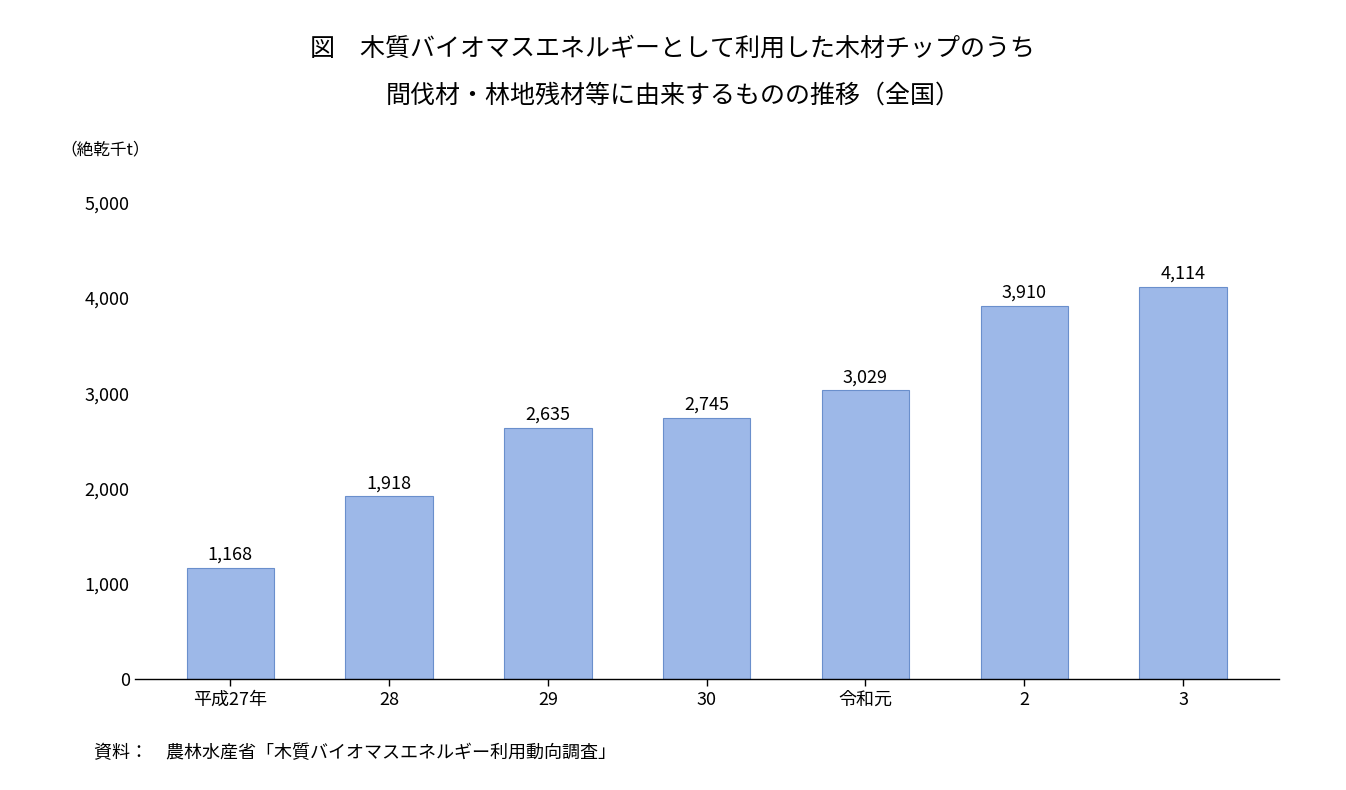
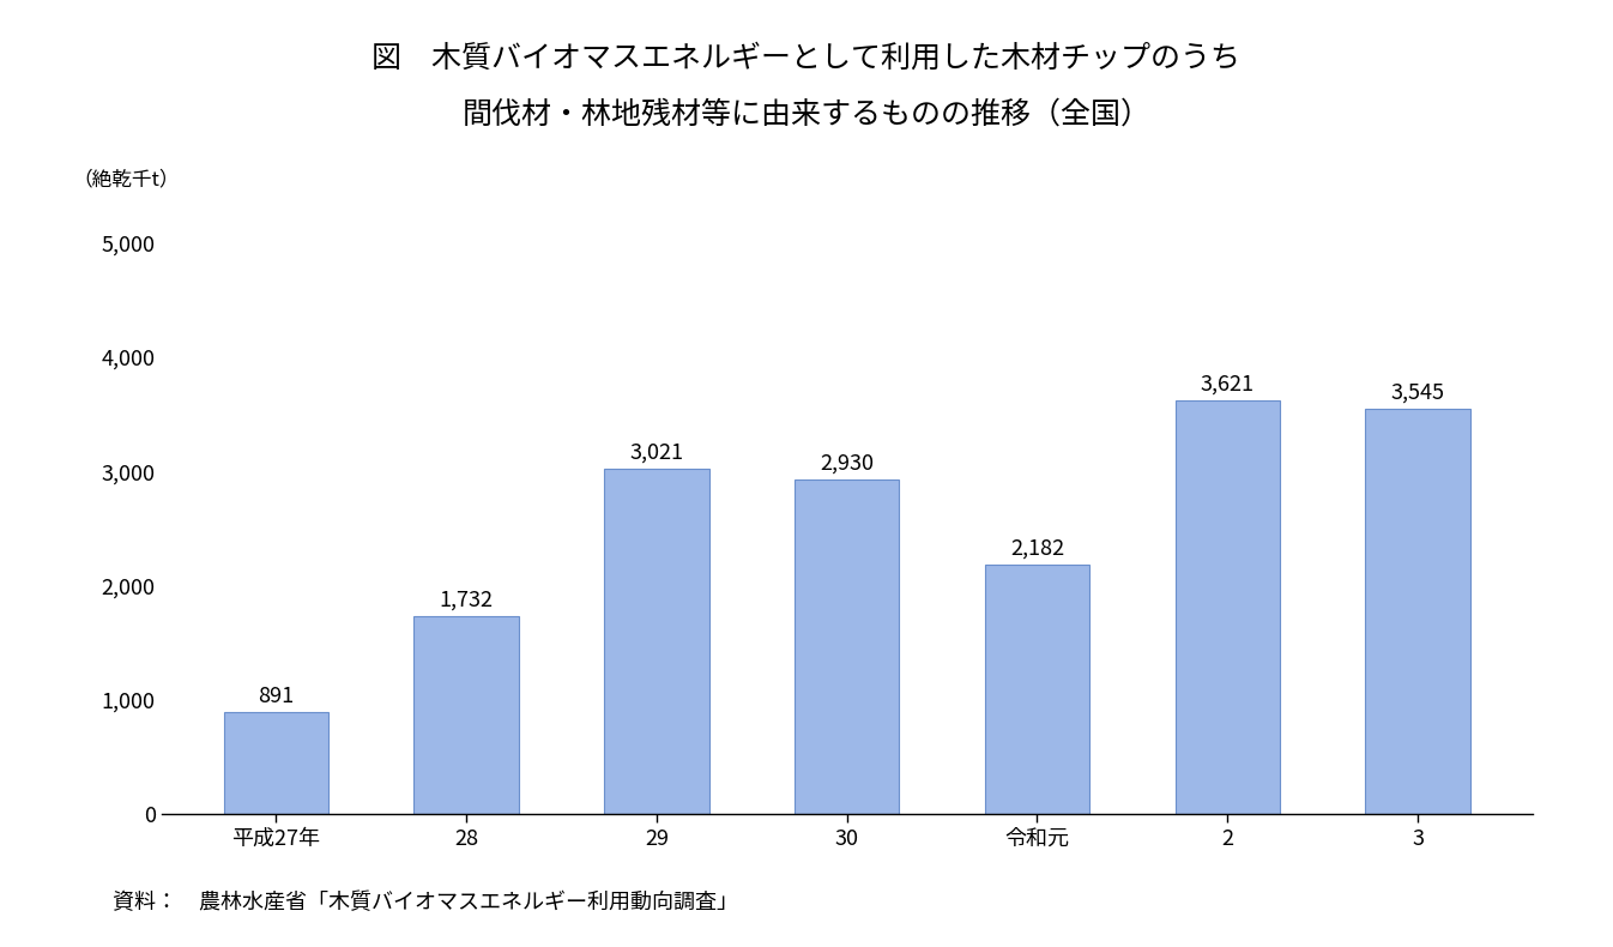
平成27年: 1,168 -> 891
28: 1,918 -> 1,732
29: 2,635 -> 3,021
30: 2,745 -> 2,930
令和元: 3,029 -> 2,182
2: 3,910 -> 3,621
3: 4,114 -> 3,545
